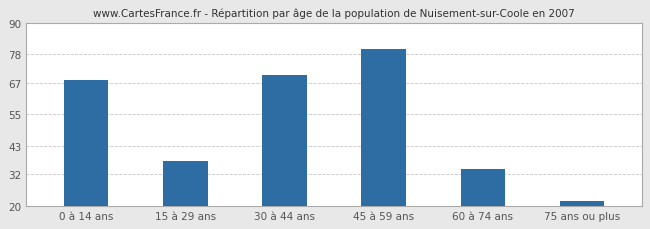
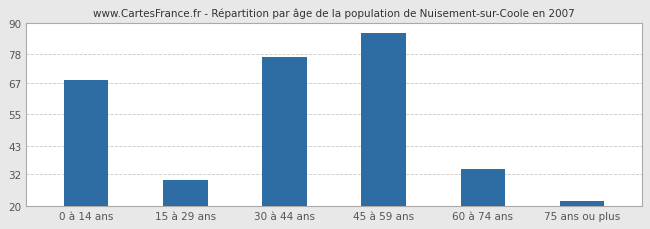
15 à 29 ans: 37 -> 30
30 à 44 ans: 70 -> 77
45 à 59 ans: 80 -> 86
